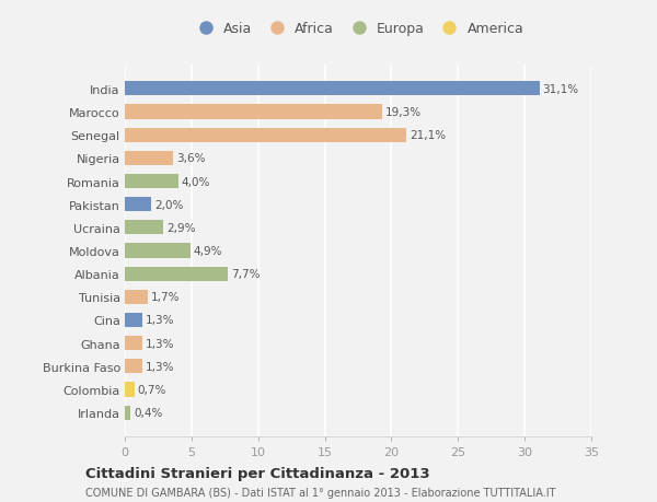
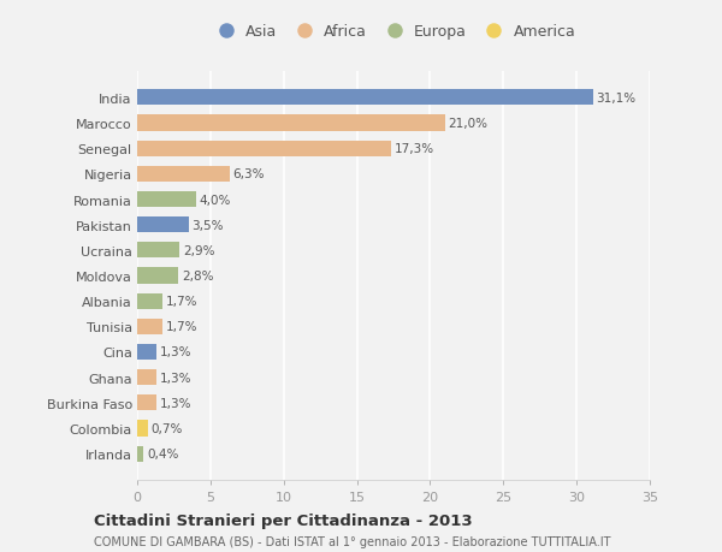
Marocco: 19,3% -> 21,0%
Senegal: 21,1% -> 17,3%
Nigeria: 3,6% -> 6,3%
Pakistan: 2,0% -> 3,5%
Moldova: 4,9% -> 2,8%
Albania: 7,7% -> 1,7%
